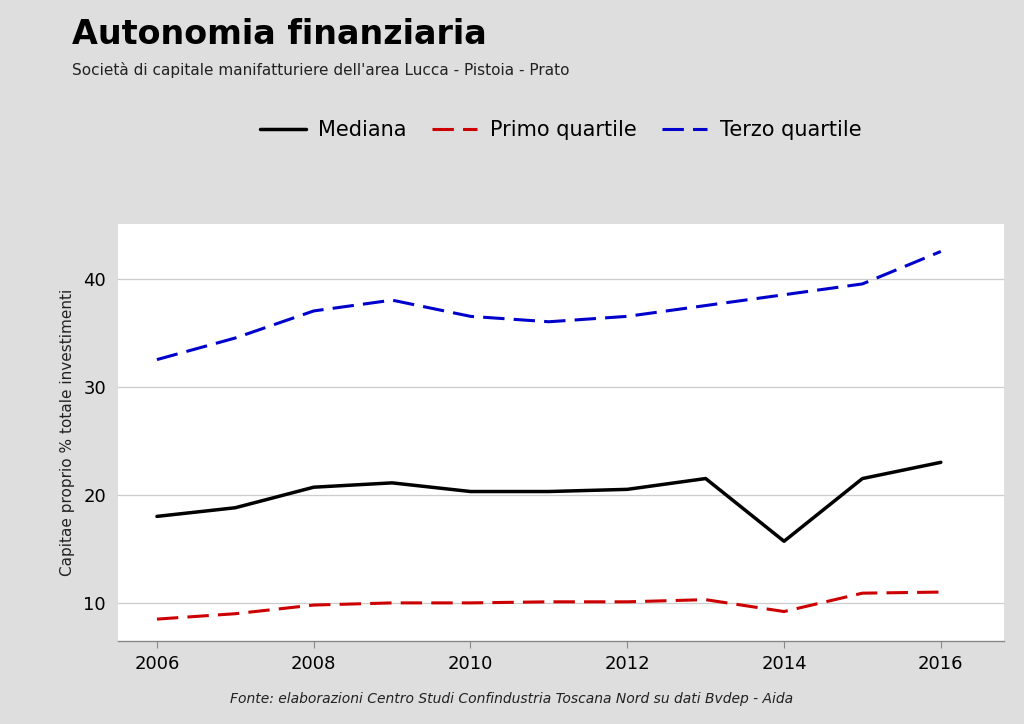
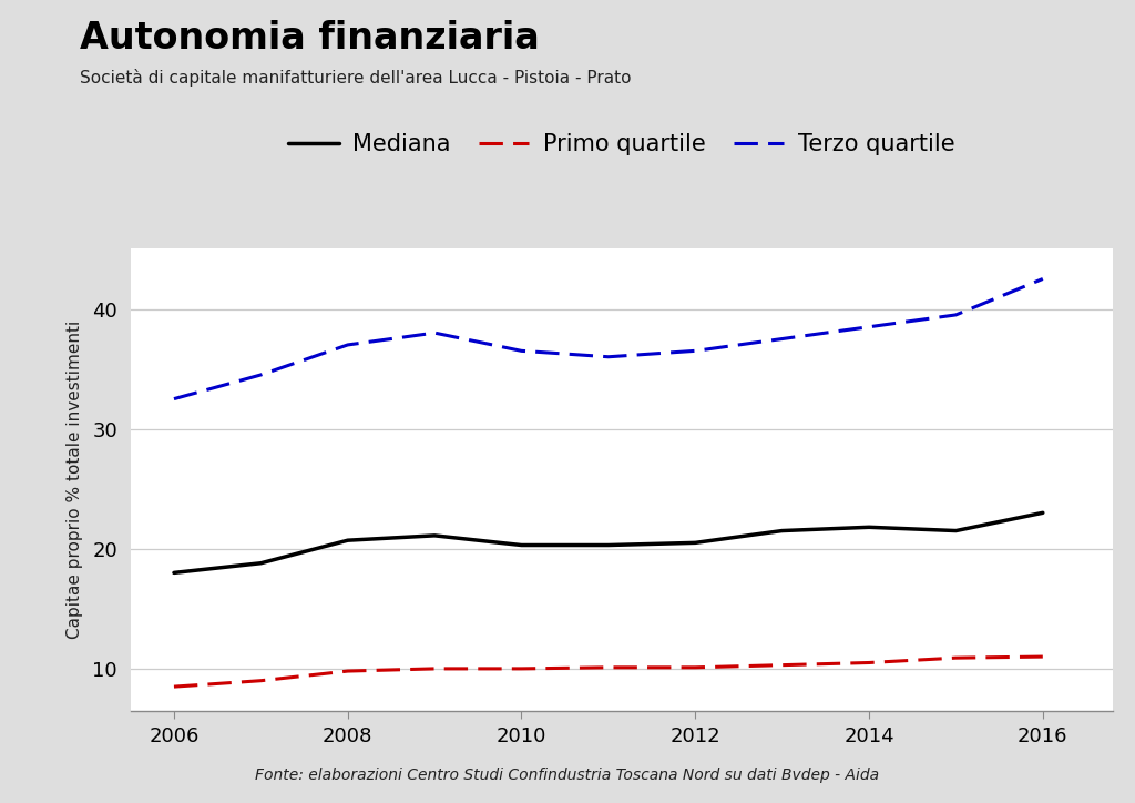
Mediana/2014: 15.7 -> 21.8
Primo quartile/2014: 9.2 -> 10.5
